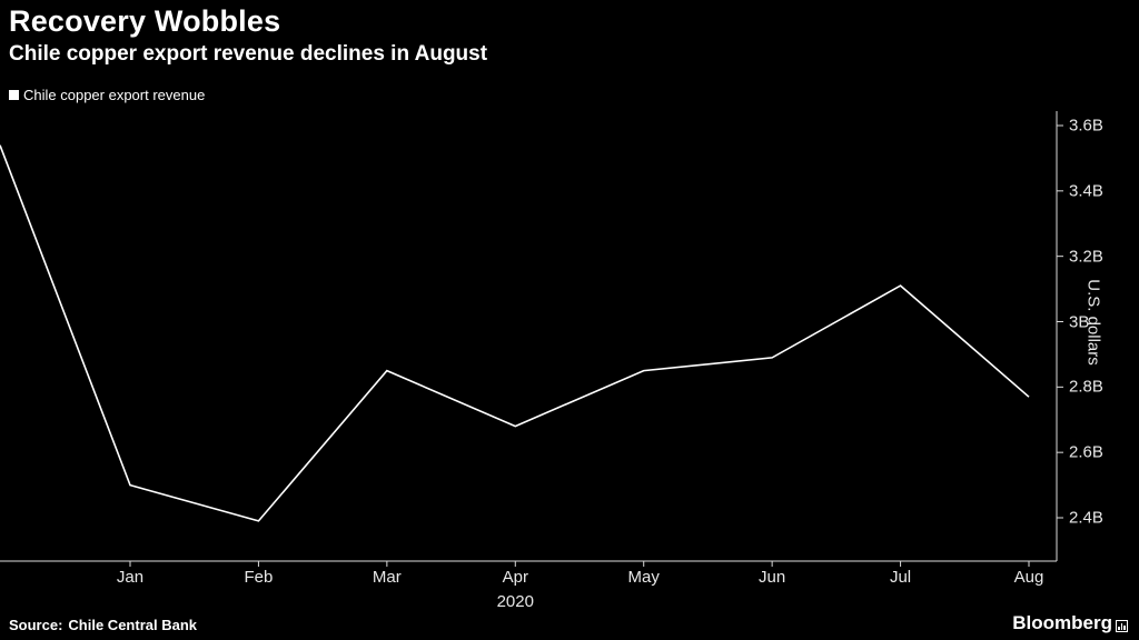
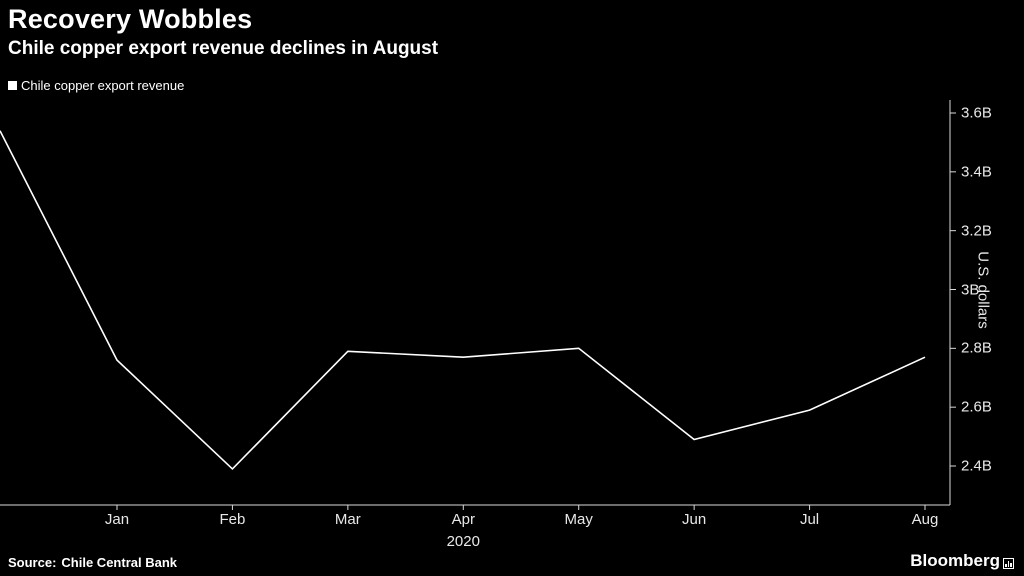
Jan: 2.50B -> 2.76B
Mar: 2.85B -> 2.79B
Apr: 2.68B -> 2.77B
May: 2.85B -> 2.80B
Jun: 2.89B -> 2.49B
Jul: 3.11B -> 2.59B
